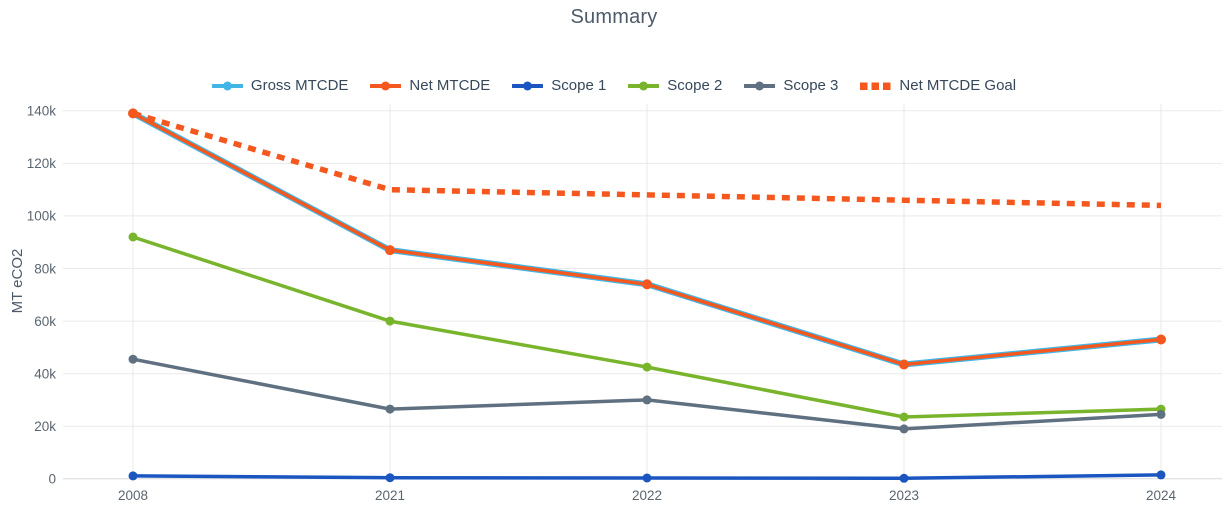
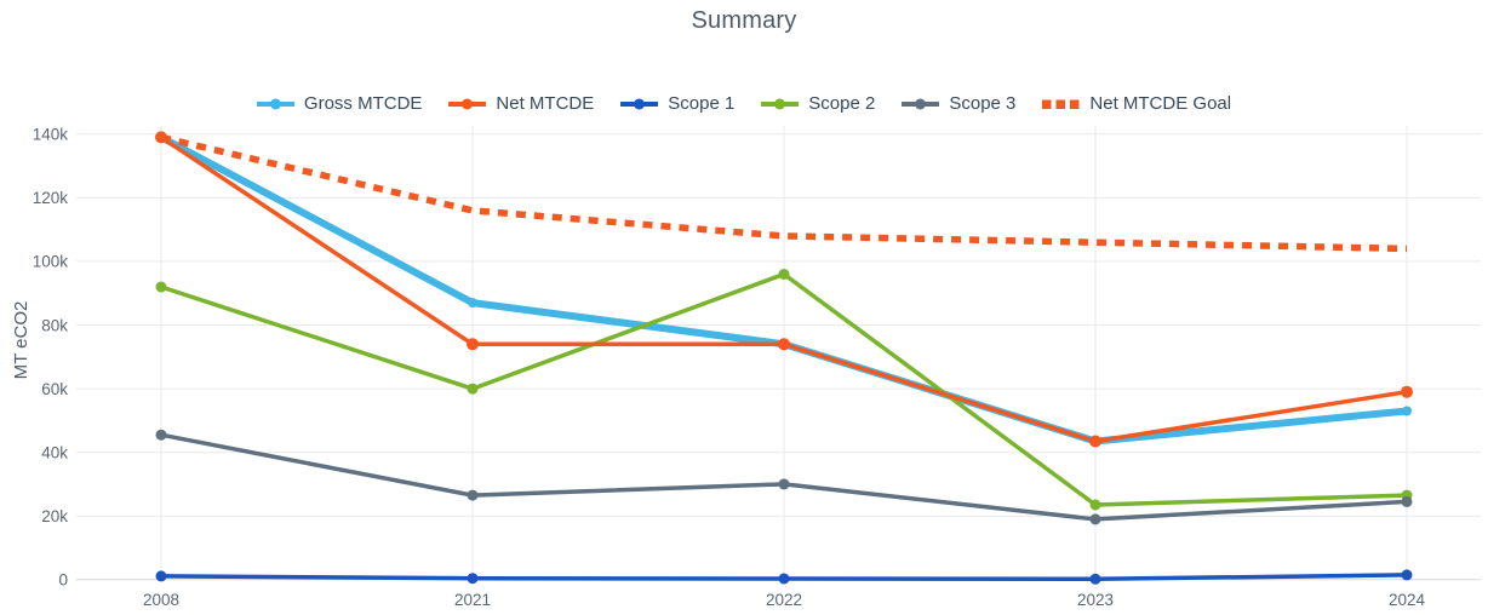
Net MTCDE/2021: 87k -> 74k
Net MTCDE Goal/2021: 110k -> 116k
Scope 2/2022: 42k -> 96k
Net MTCDE/2024: 53k -> 59k
